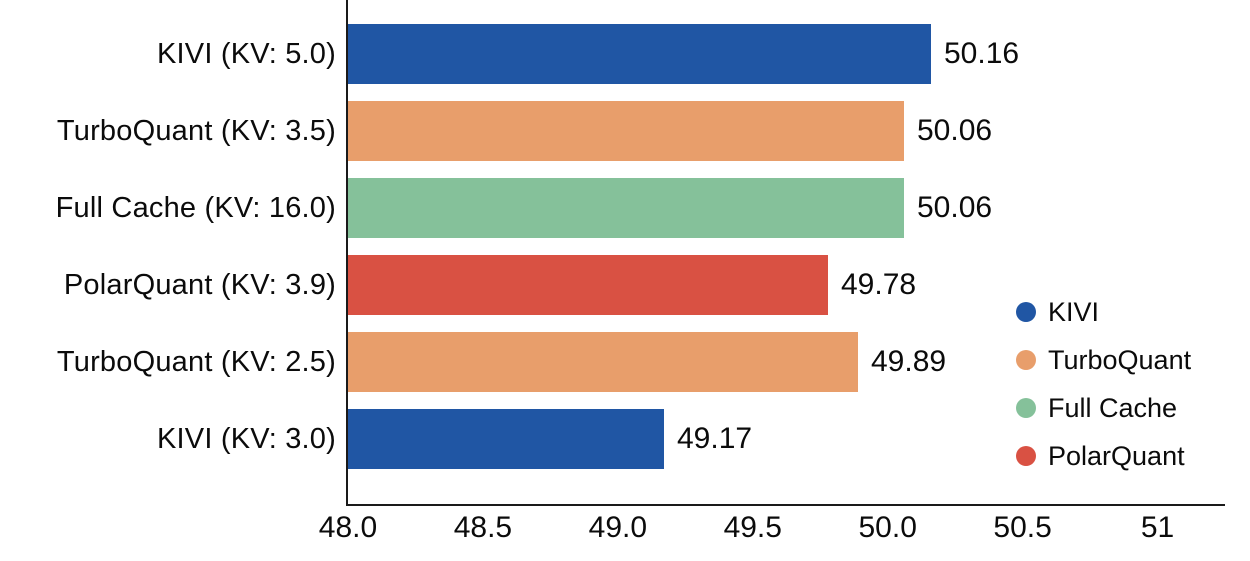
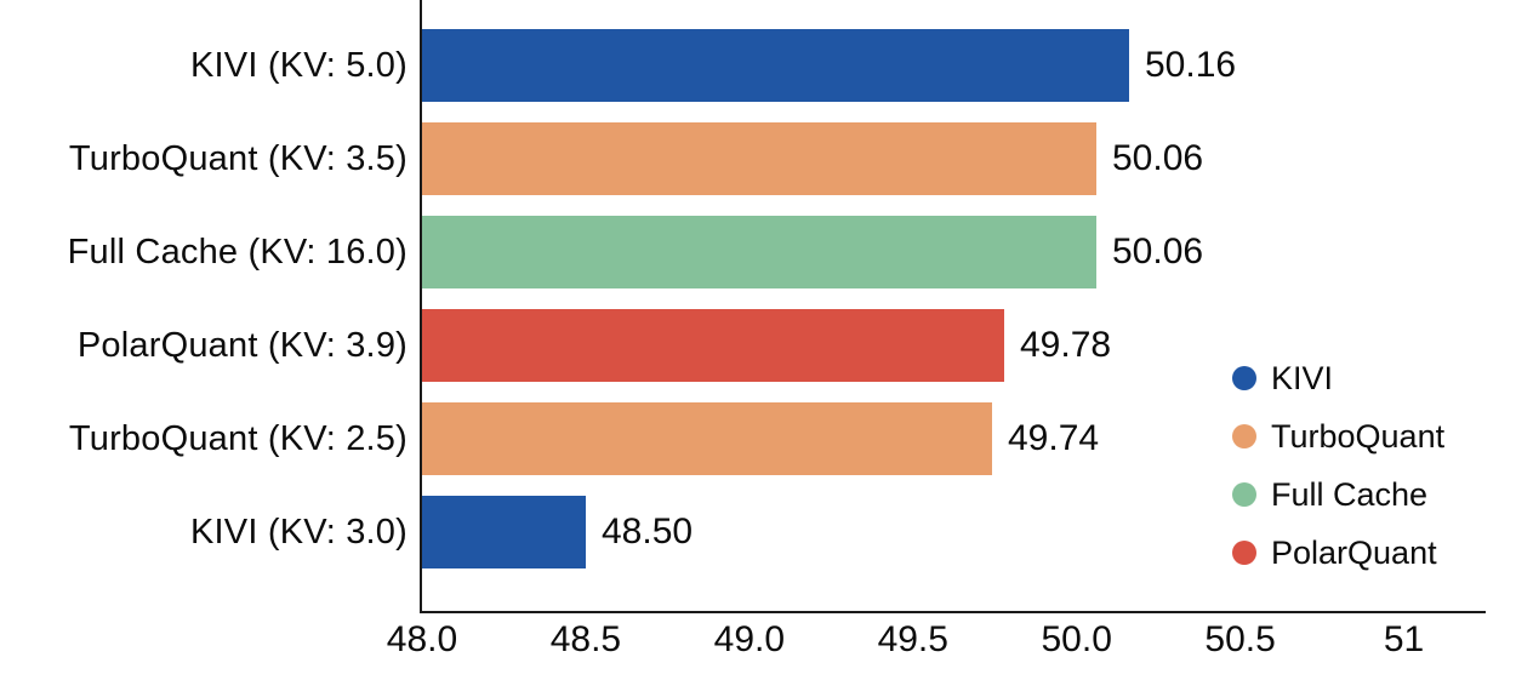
TurboQuant (KV: 2.5): 49.89 -> 49.74
KIVI (KV: 3.0): 49.17 -> 48.50
